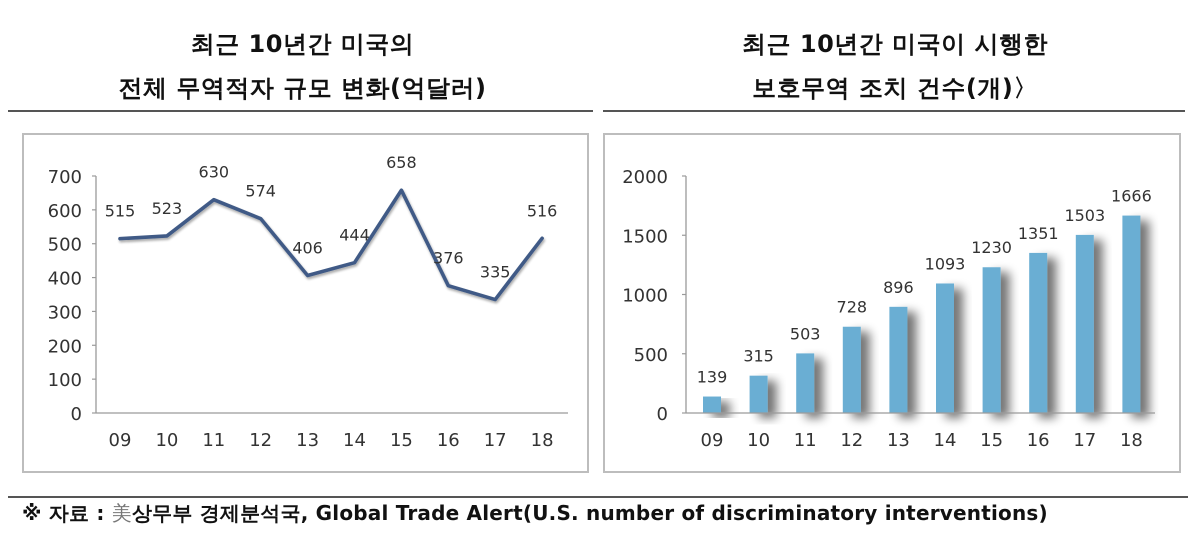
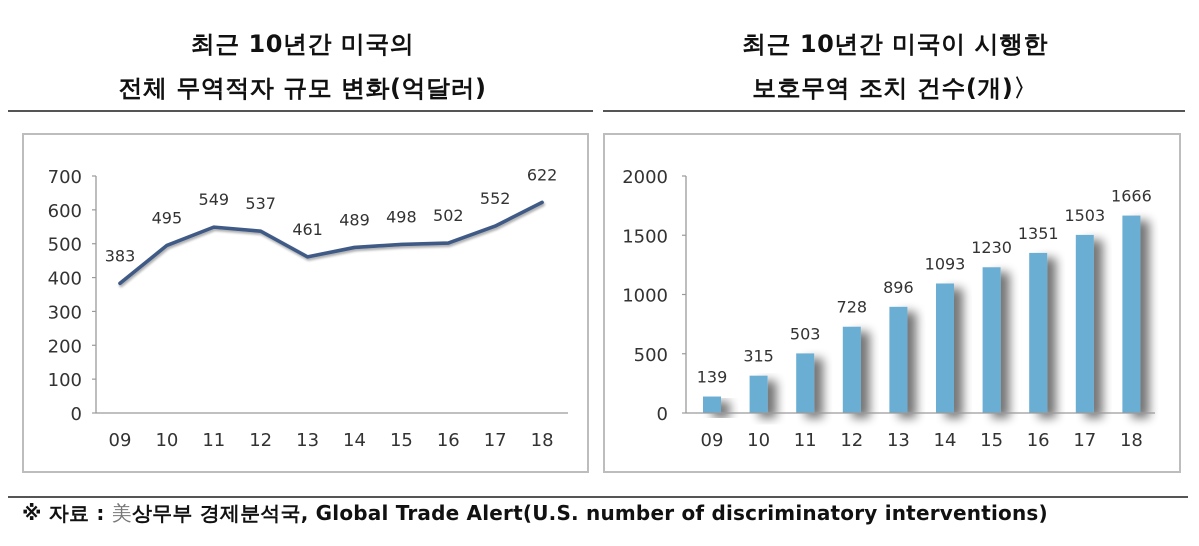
최근 10년간 미국의 전체 무역적자 규모 변화(억달러)/09: 515 -> 383
최근 10년간 미국의 전체 무역적자 규모 변화(억달러)/10: 523 -> 495
최근 10년간 미국의 전체 무역적자 규모 변화(억달러)/11: 630 -> 549
최근 10년간 미국의 전체 무역적자 규모 변화(억달러)/12: 574 -> 537
최근 10년간 미국의 전체 무역적자 규모 변화(억달러)/13: 406 -> 461
최근 10년간 미국의 전체 무역적자 규모 변화(억달러)/14: 444 -> 489
최근 10년간 미국의 전체 무역적자 규모 변화(억달러)/15: 658 -> 498
최근 10년간 미국의 전체 무역적자 규모 변화(억달러)/16: 376 -> 502
최근 10년간 미국의 전체 무역적자 규모 변화(억달러)/17: 335 -> 552
최근 10년간 미국의 전체 무역적자 규모 변화(억달러)/18: 516 -> 622
